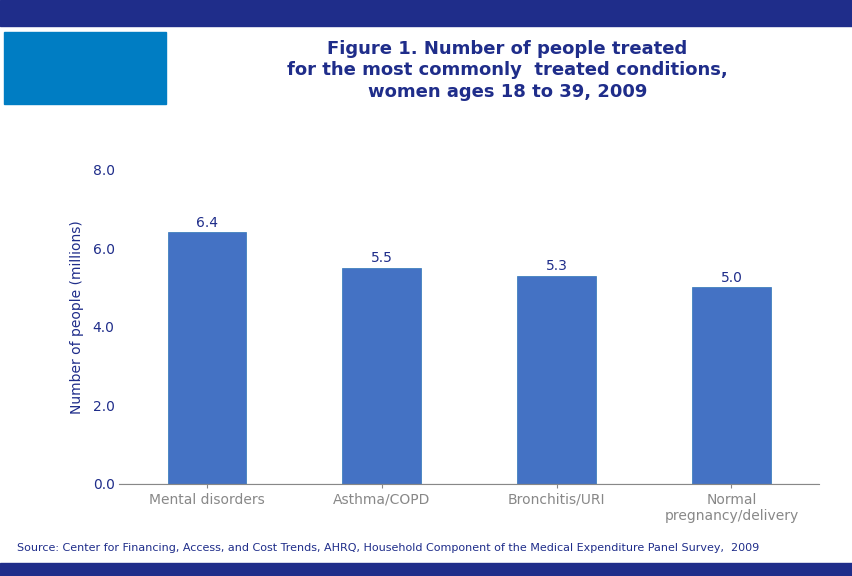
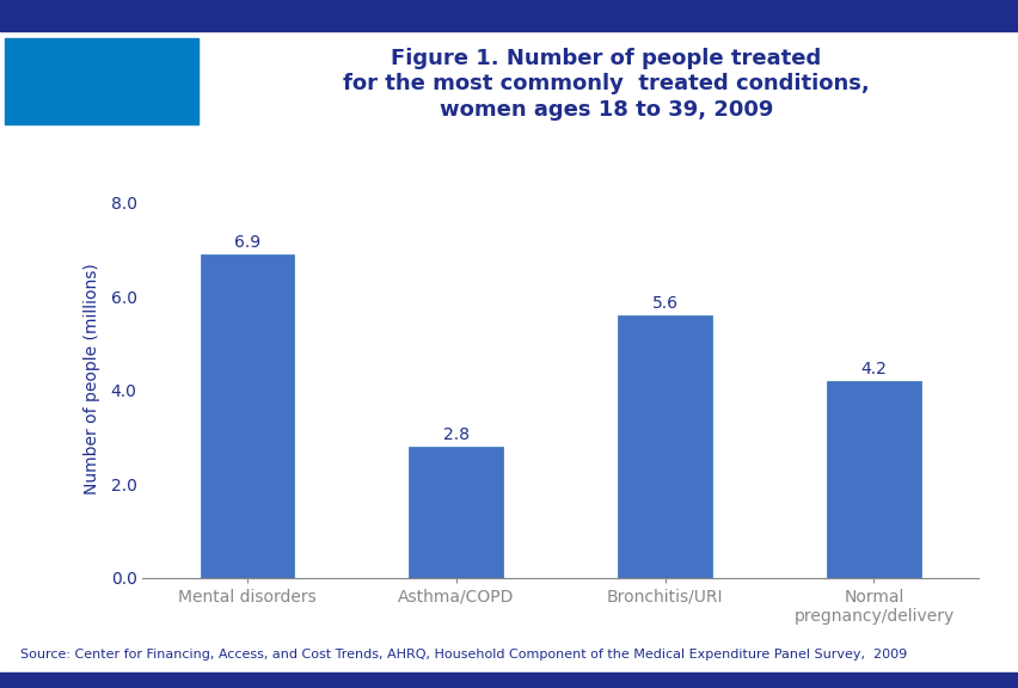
Mental disorders: 6.4 -> 6.9
Asthma/COPD: 5.5 -> 2.8
Bronchitis/URI: 5.3 -> 5.6
Normal pregnancy/delivery: 5.0 -> 4.2
